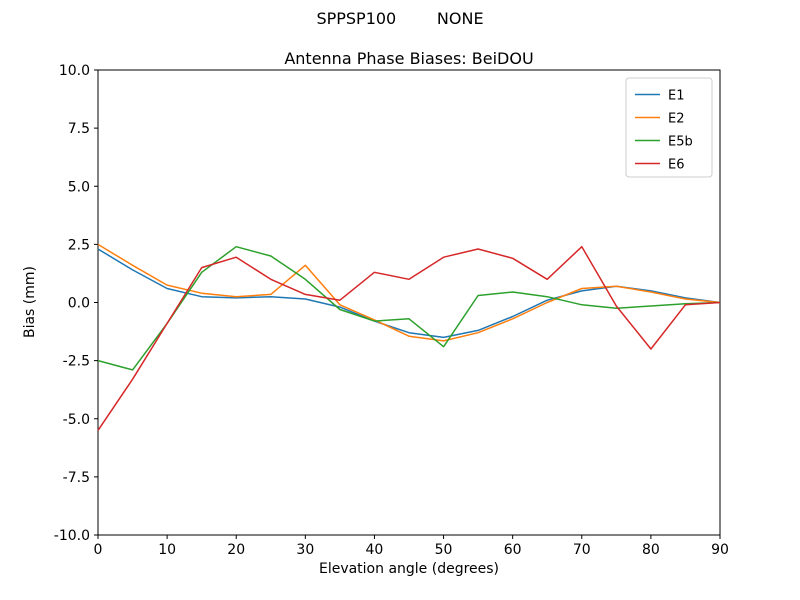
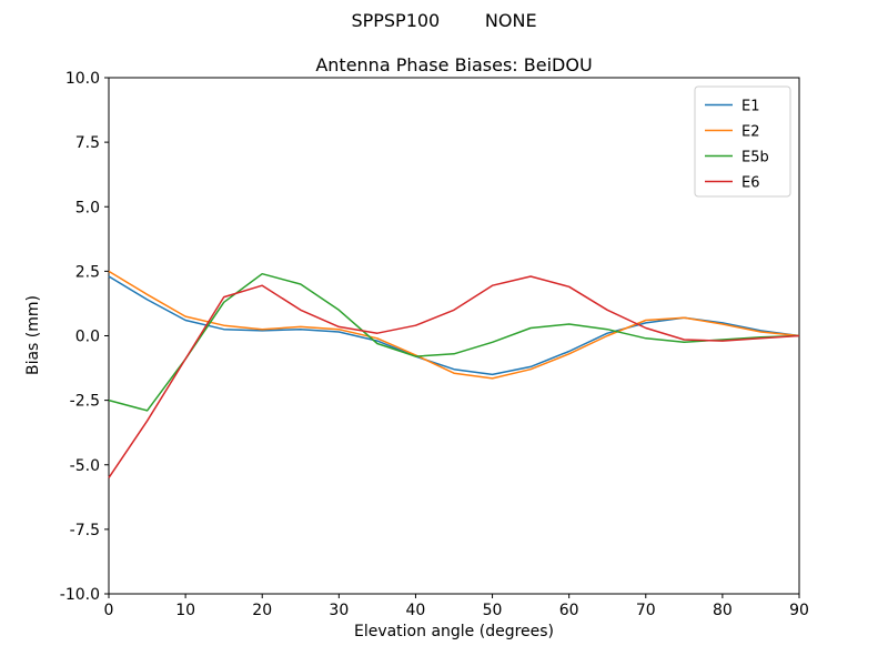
E2/30: 1.6 -> 0.2
E6/40: 1.3 -> 0.4
E5b/50: -1.9 -> -0.2
E6/70: 2.4 -> 0.3
E6/80: -2.0 -> -0.2
